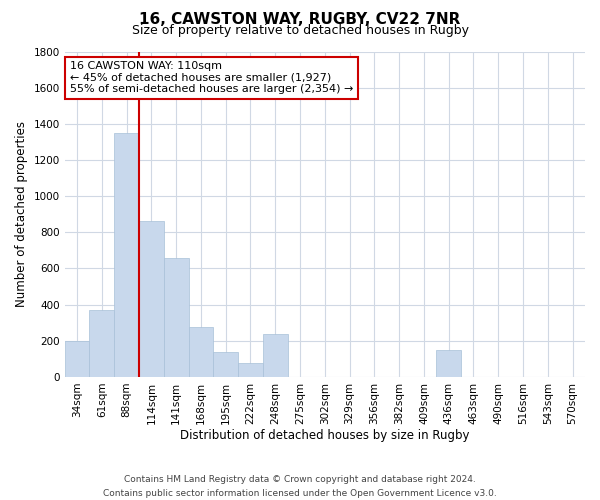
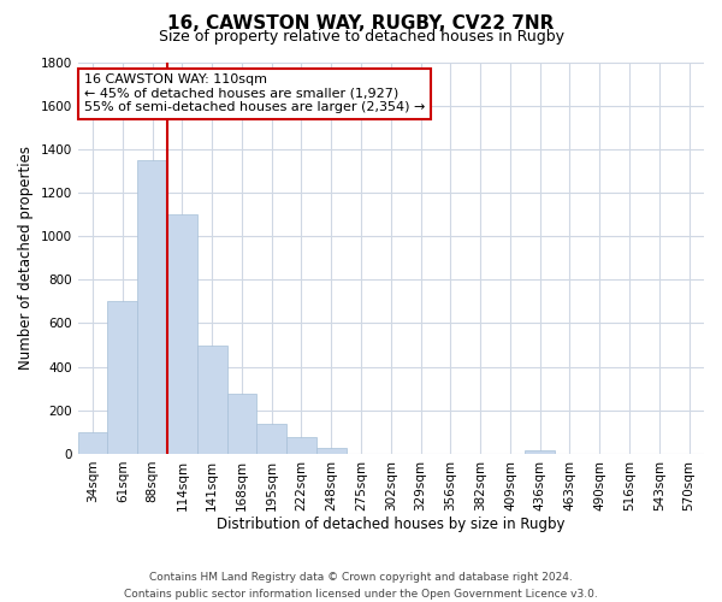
34sqm: 200 -> 100
61sqm: 370 -> 700
114sqm: 860 -> 1100
141sqm: 660 -> 500
248sqm: 240 -> 30
436sqm: 150 -> 20
